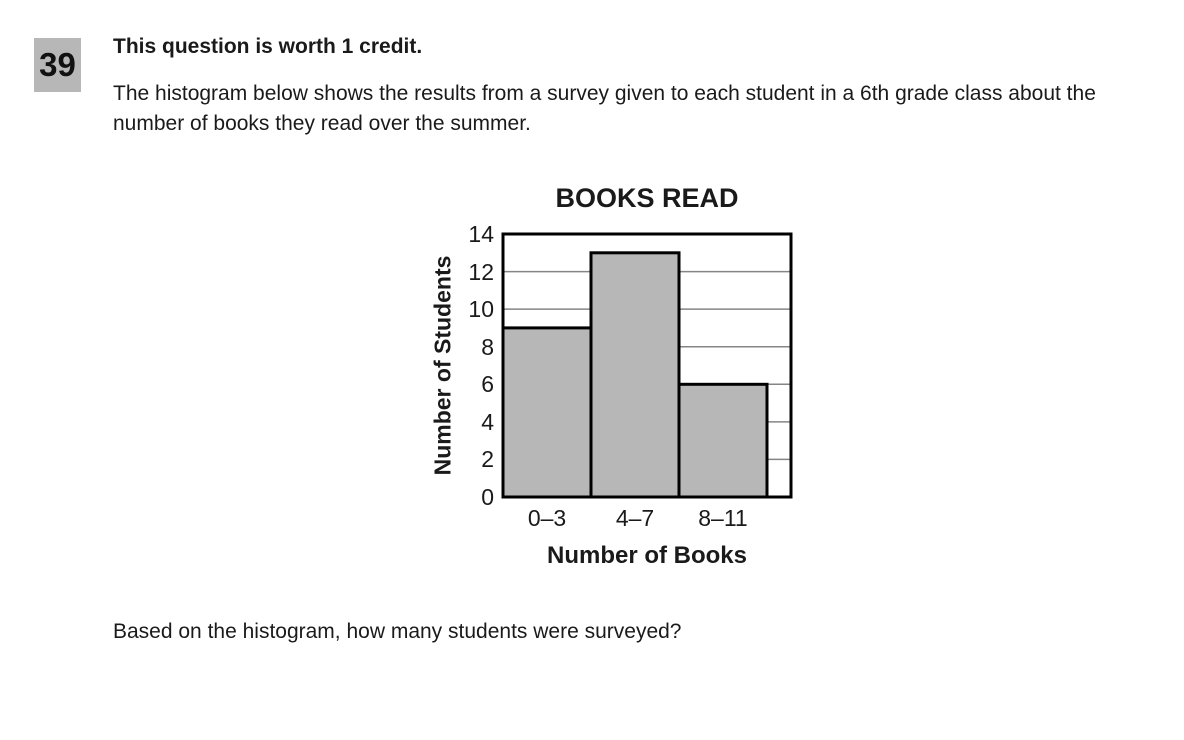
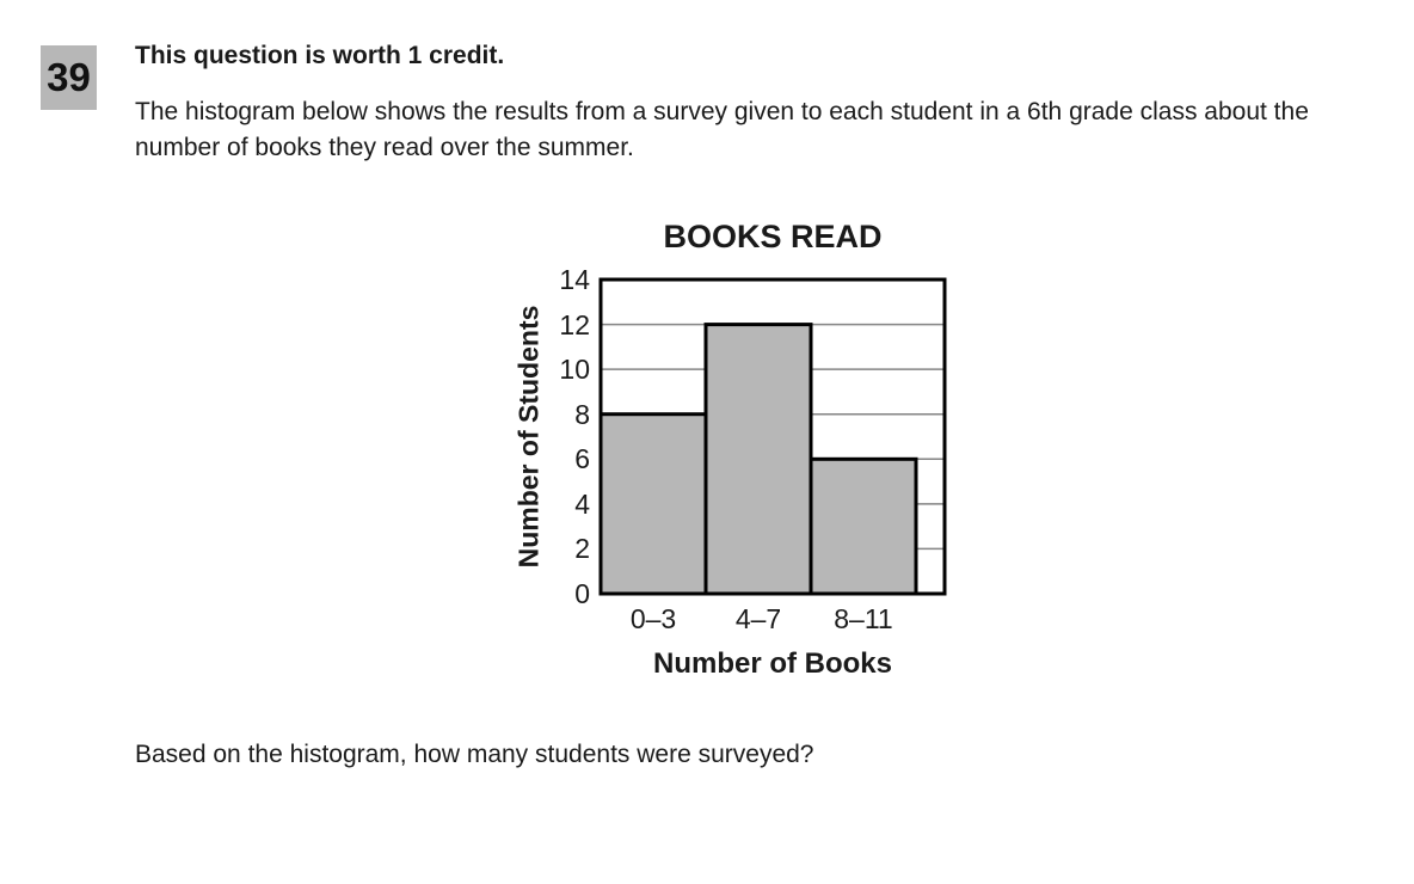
0–3: 9 -> 8
4–7: 13 -> 12
